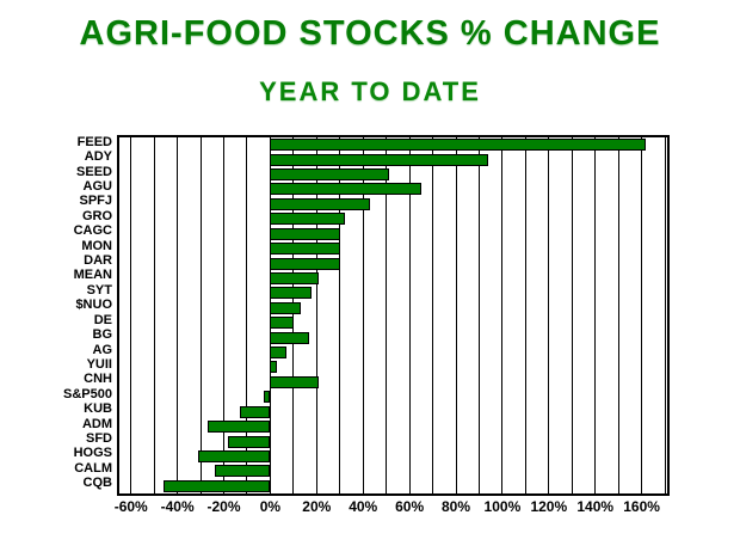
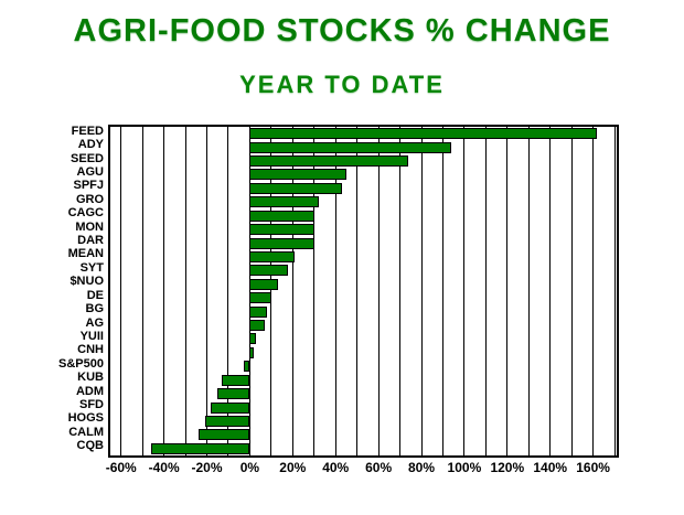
SEED: 51% -> 74%
AGU: 65% -> 45%
BG: 17% -> 8%
CNH: 21% -> 2%
ADM: -27% -> -15%
HOGS: -31% -> -21%
